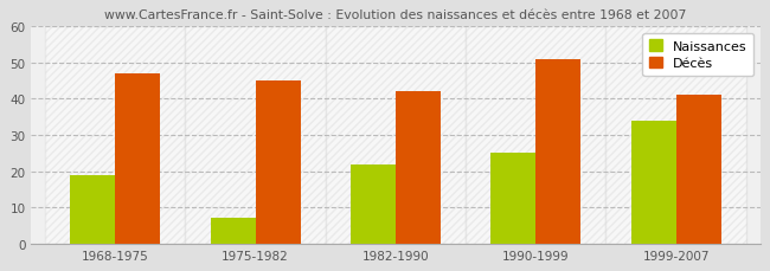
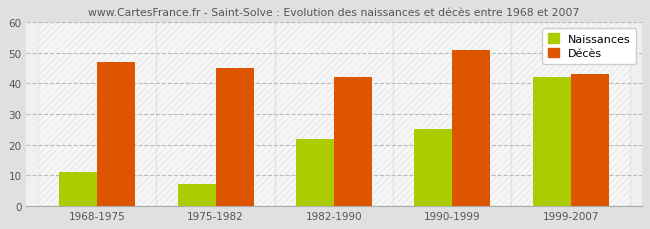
Naissances/1968-1975: 19 -> 11
Naissances/1999-2007: 34 -> 42
Décès/1999-2007: 41 -> 43
